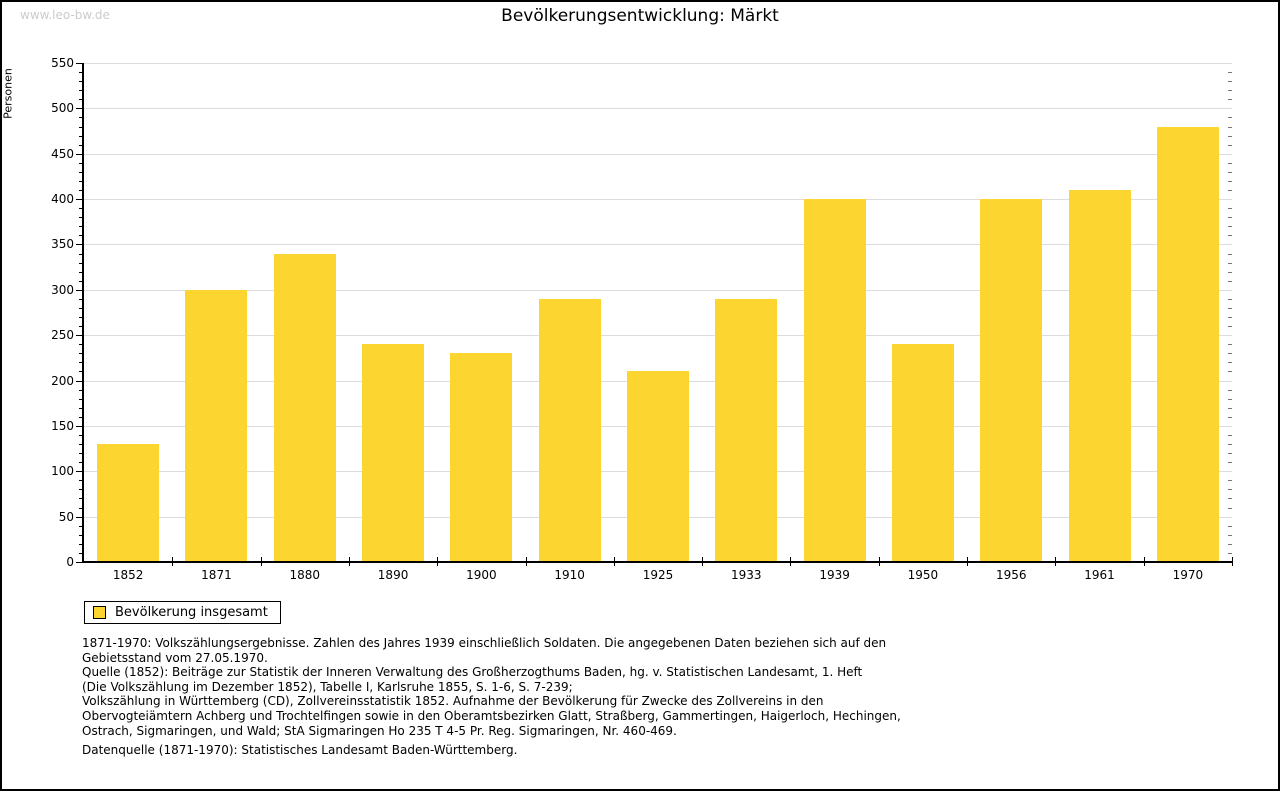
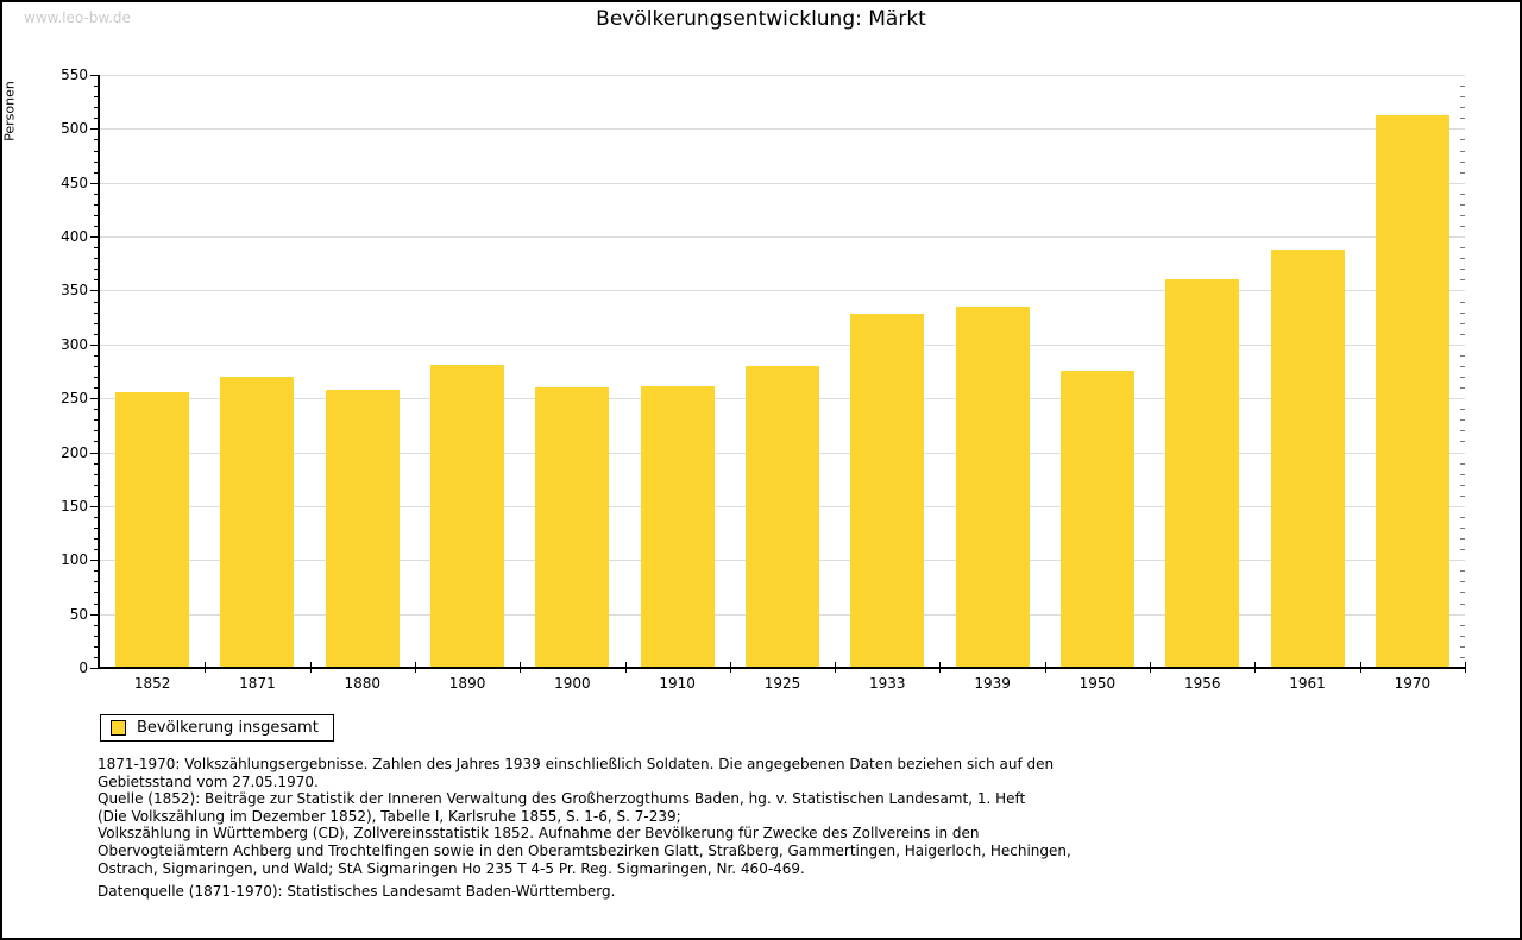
1852: 130 -> 260
1871: 300 -> 270
1880: 340 -> 260
1890: 240 -> 280
1900: 230 -> 260
1910: 290 -> 260
1925: 210 -> 280
1933: 290 -> 330
1939: 400 -> 340
1950: 240 -> 280
1956: 400 -> 360
1961: 410 -> 390
1970: 480 -> 510
